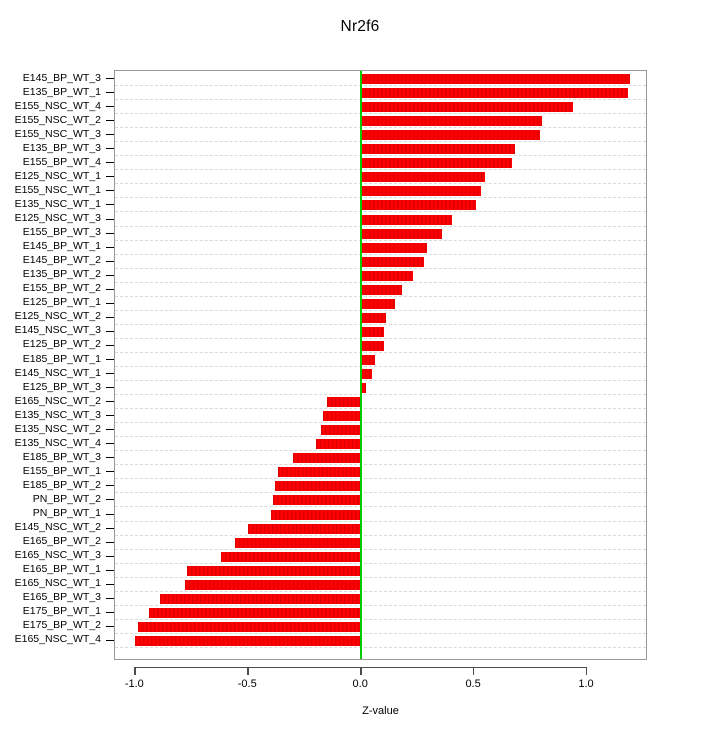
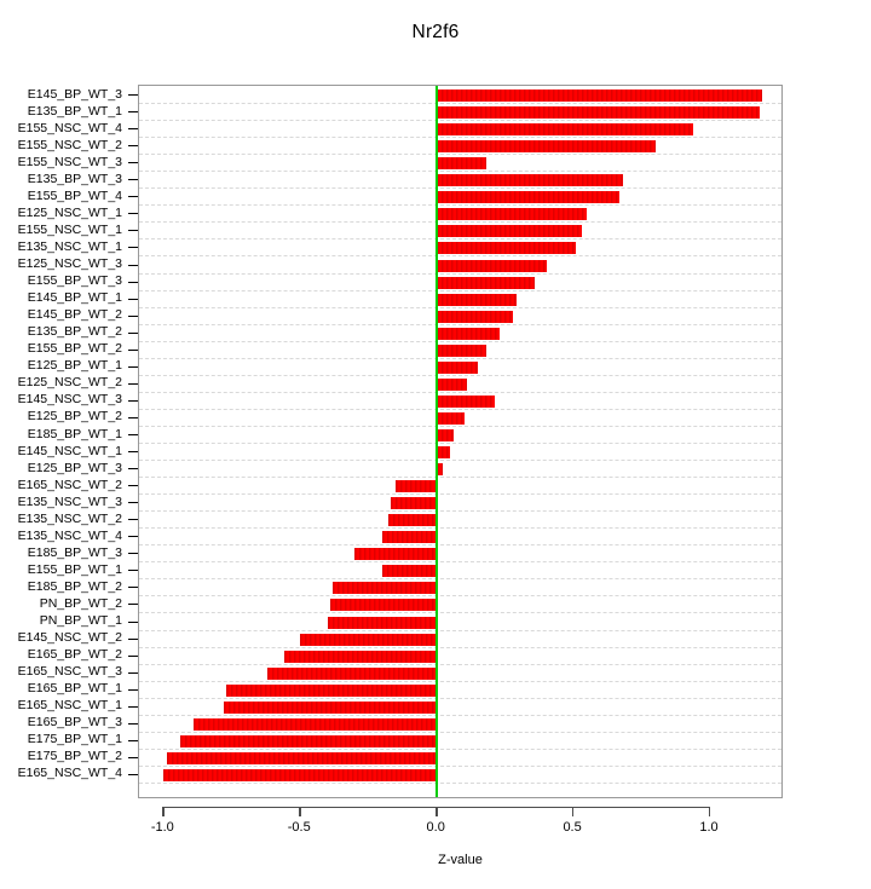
E155_NSC_WT_3: 0.79 -> 0.18
E145_NSC_WT_3: 0.10 -> 0.21
E155_BP_WT_1: -0.37 -> -0.20
